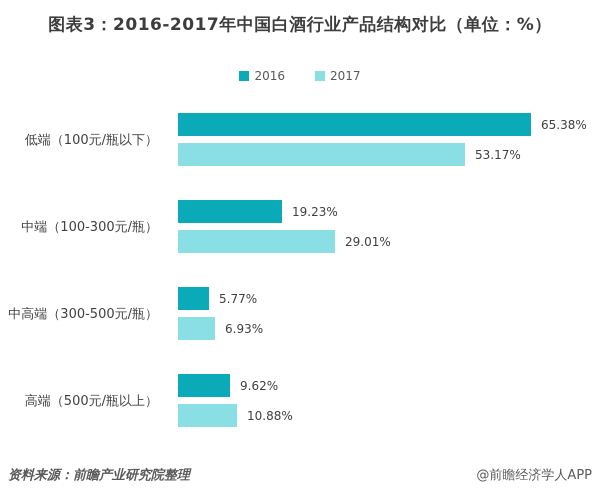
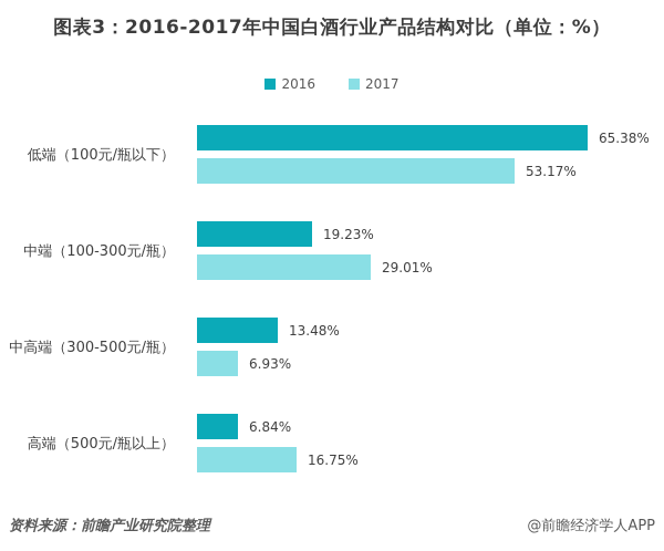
2016/中高端（300-500元/瓶）: 5.77% -> 13.48%
2016/高端（500元/瓶以上）: 9.62% -> 6.84%
2017/高端（500元/瓶以上）: 10.88% -> 16.75%
